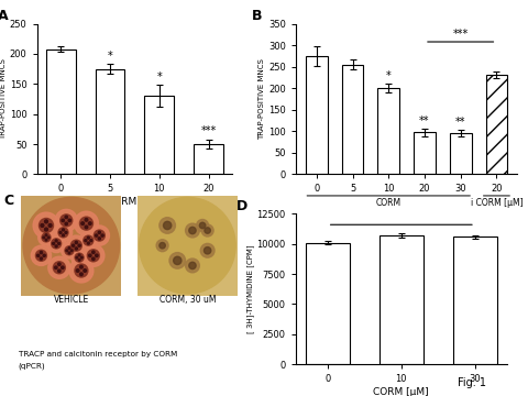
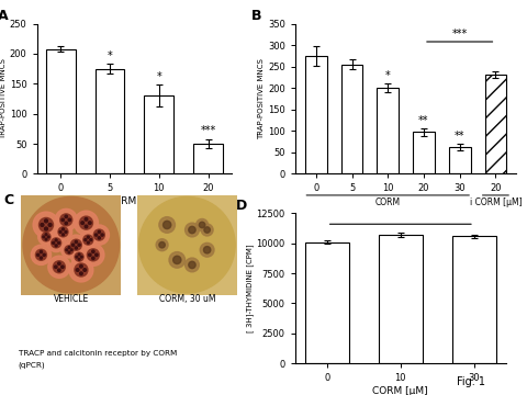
30: 95 -> 63
